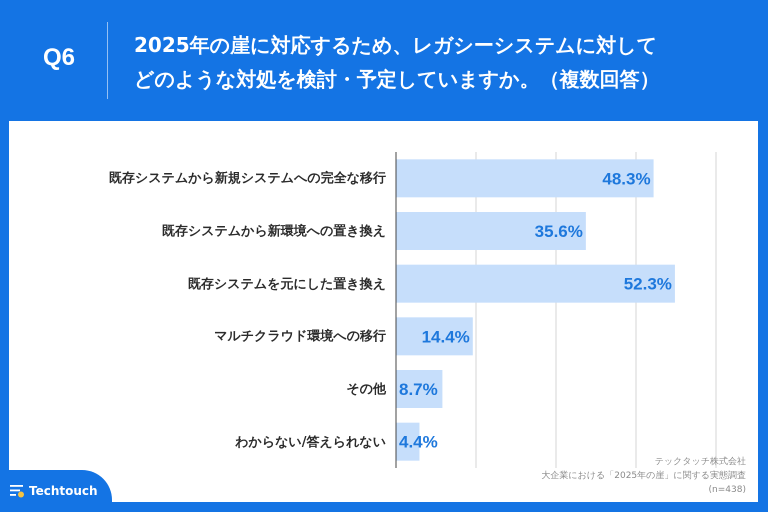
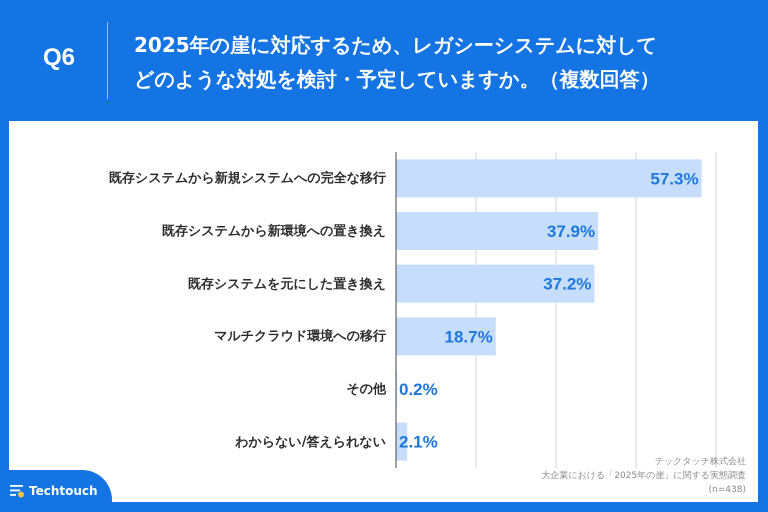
既存システムから新規システムへの完全な移行: 48.3% -> 57.3%
既存システムから新環境への置き換え: 35.6% -> 37.9%
既存システムを元にした置き換え: 52.3% -> 37.2%
マルチクラウド環境への移行: 14.4% -> 18.7%
その他: 8.7% -> 0.2%
わからない/答えられない: 4.4% -> 2.1%
